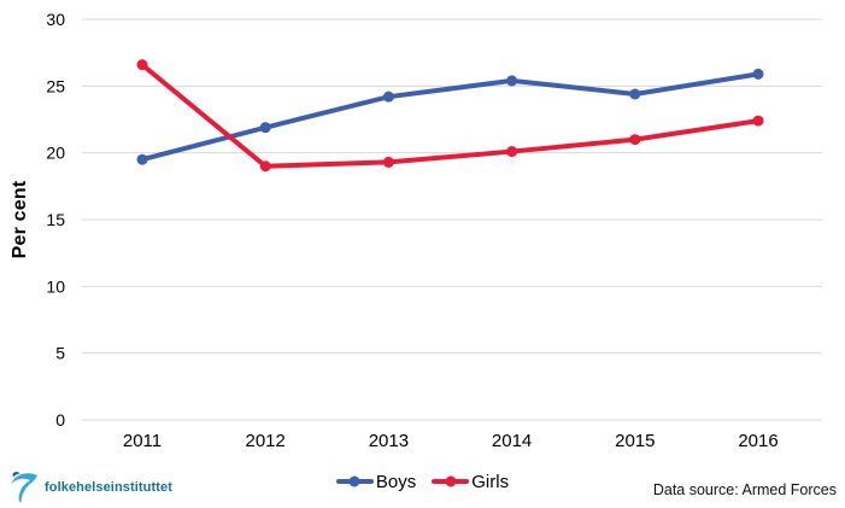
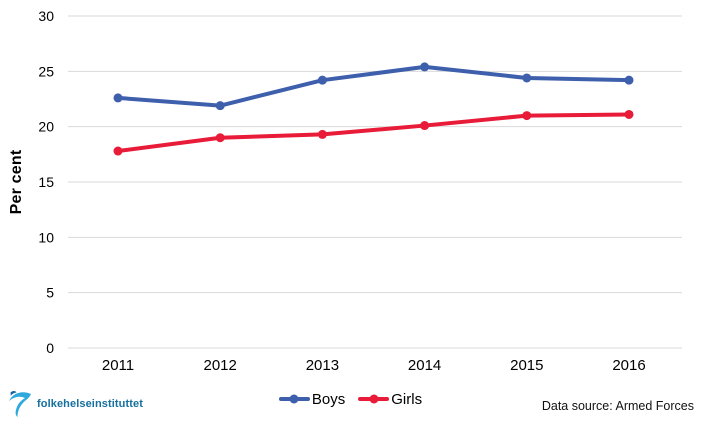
Boys/2011: 19.5 -> 22.6
Girls/2011: 26.6 -> 17.8
Boys/2016: 25.9 -> 24.2
Girls/2016: 22.4 -> 21.1
